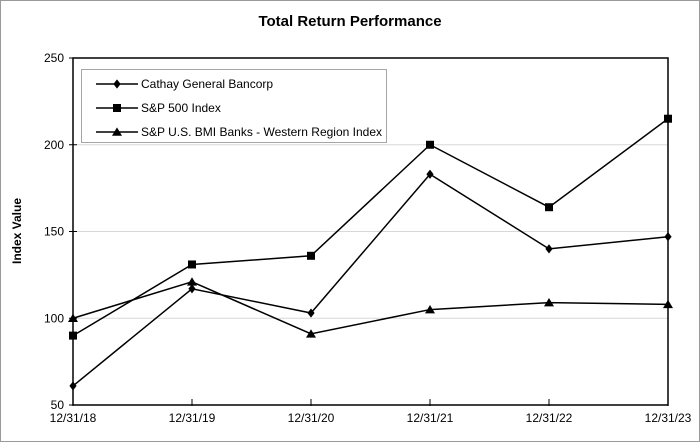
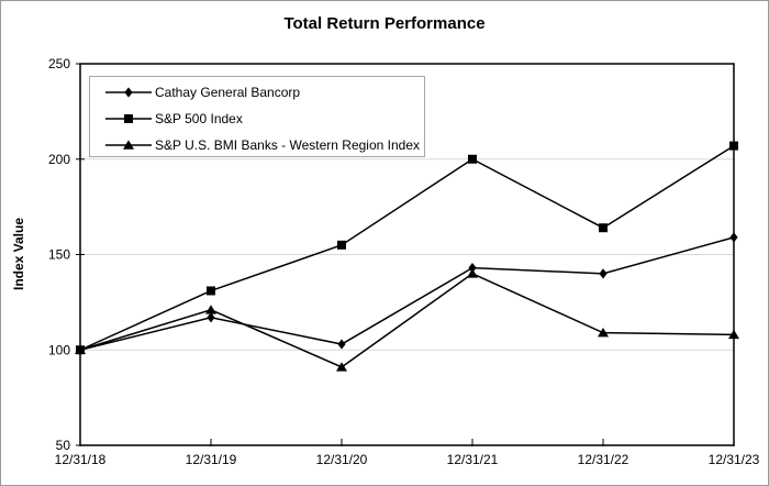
Cathay General Bancorp/12/31/18: 61 -> 100
S&P 500 Index/12/31/18: 90 -> 100
S&P 500 Index/12/31/20: 136 -> 155
Cathay General Bancorp/12/31/21: 183 -> 143
S&P U.S. BMI Banks - Western Region Index/12/31/21: 105 -> 140
Cathay General Bancorp/12/31/23: 147 -> 159
S&P 500 Index/12/31/23: 215 -> 207
